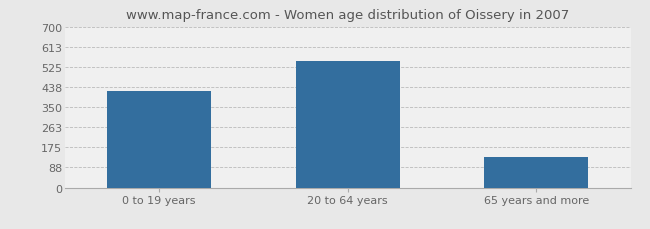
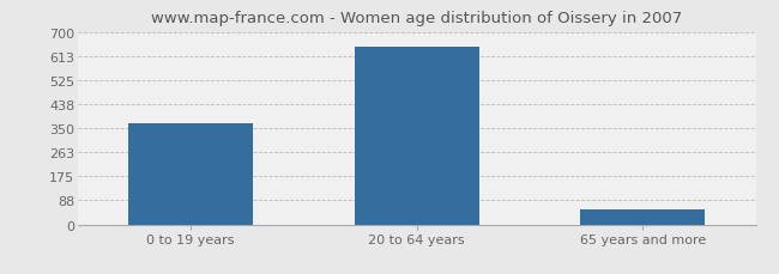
0 to 19 years: 420 -> 370
20 to 64 years: 550 -> 648
65 years and more: 135 -> 55
